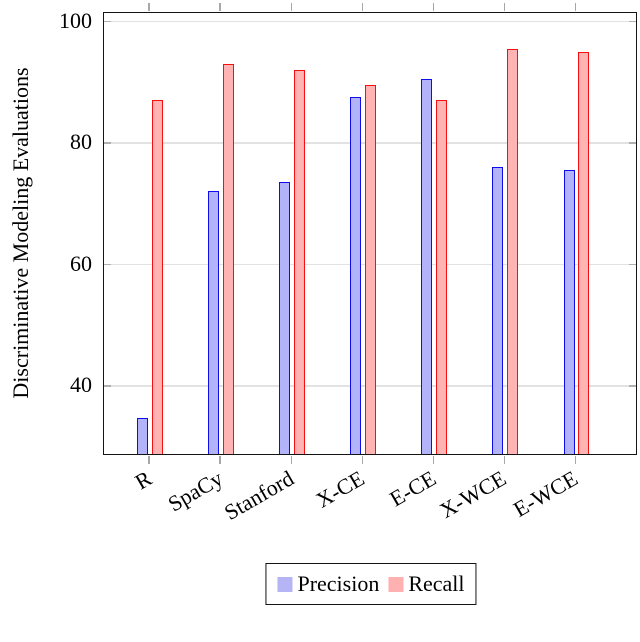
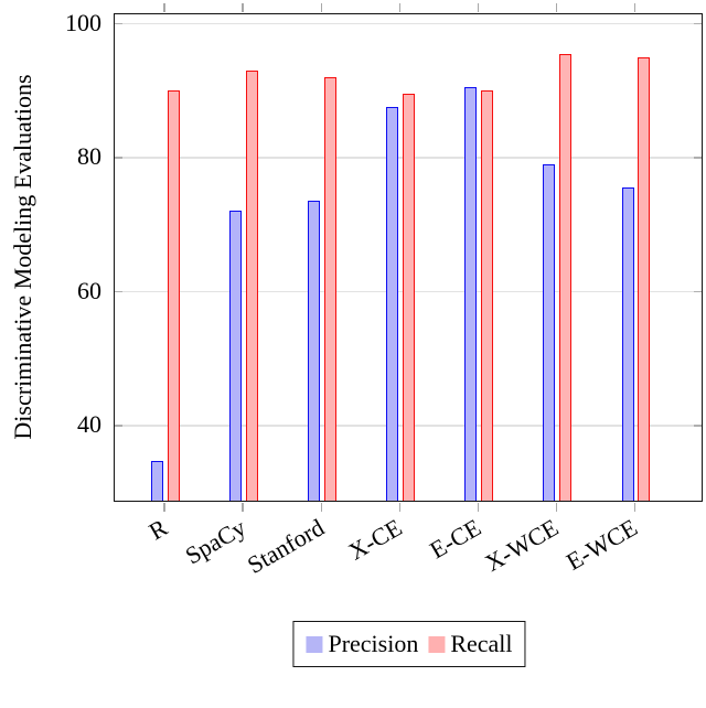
Recall/R: 87 -> 90
Recall/E-CE: 87 -> 90
Precision/X-WCE: 76 -> 79
